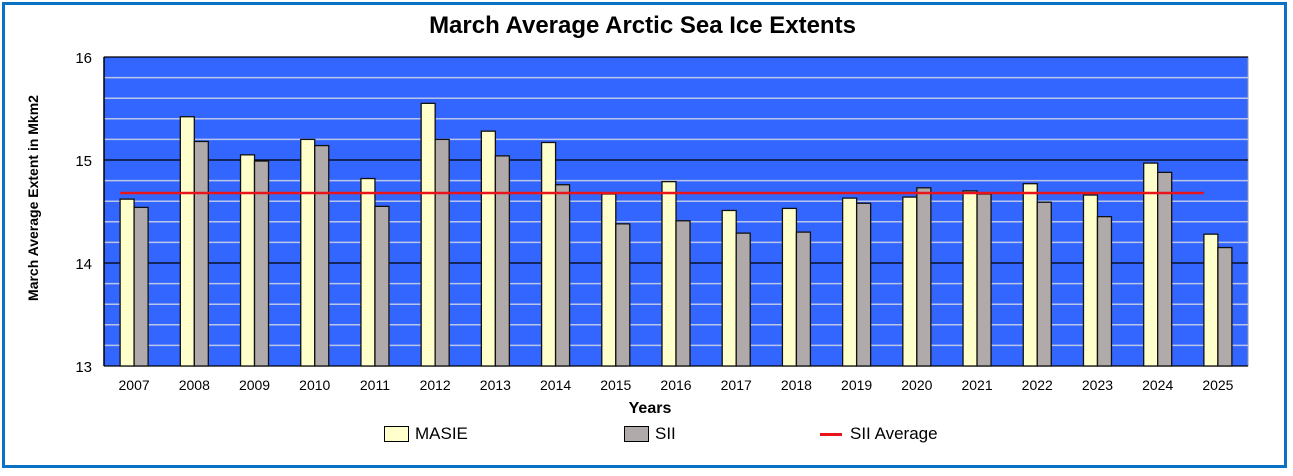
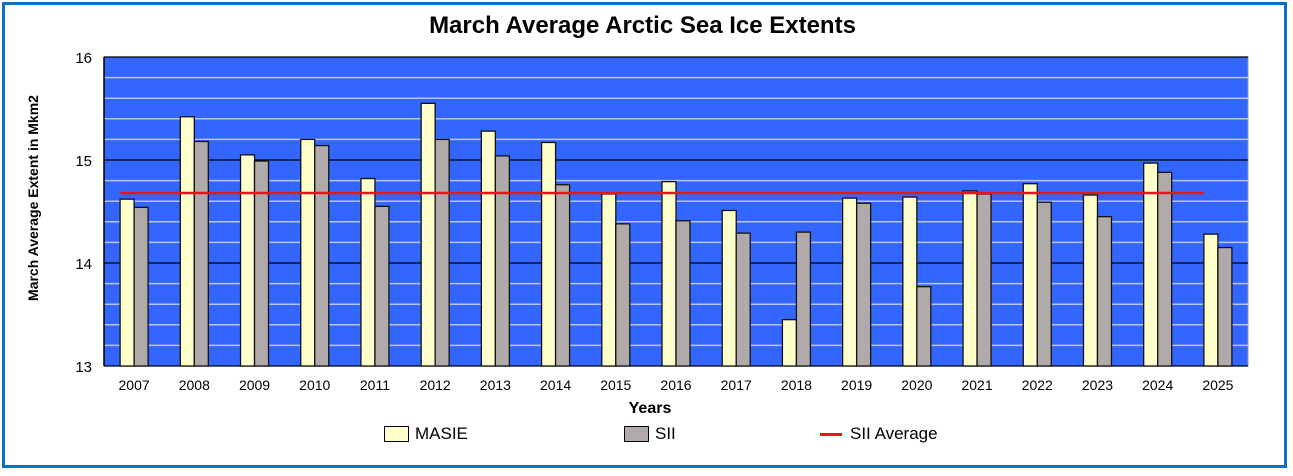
MASIE/2018: 14.53 -> 13.45
SII/2020: 14.73 -> 13.77
